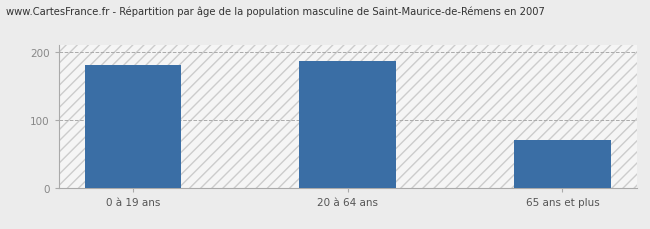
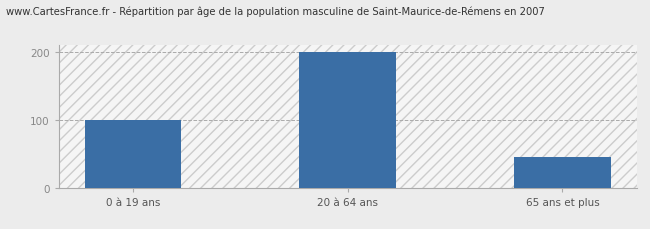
0 à 19 ans: 180 -> 100
20 à 64 ans: 186 -> 200
65 ans et plus: 70 -> 45
